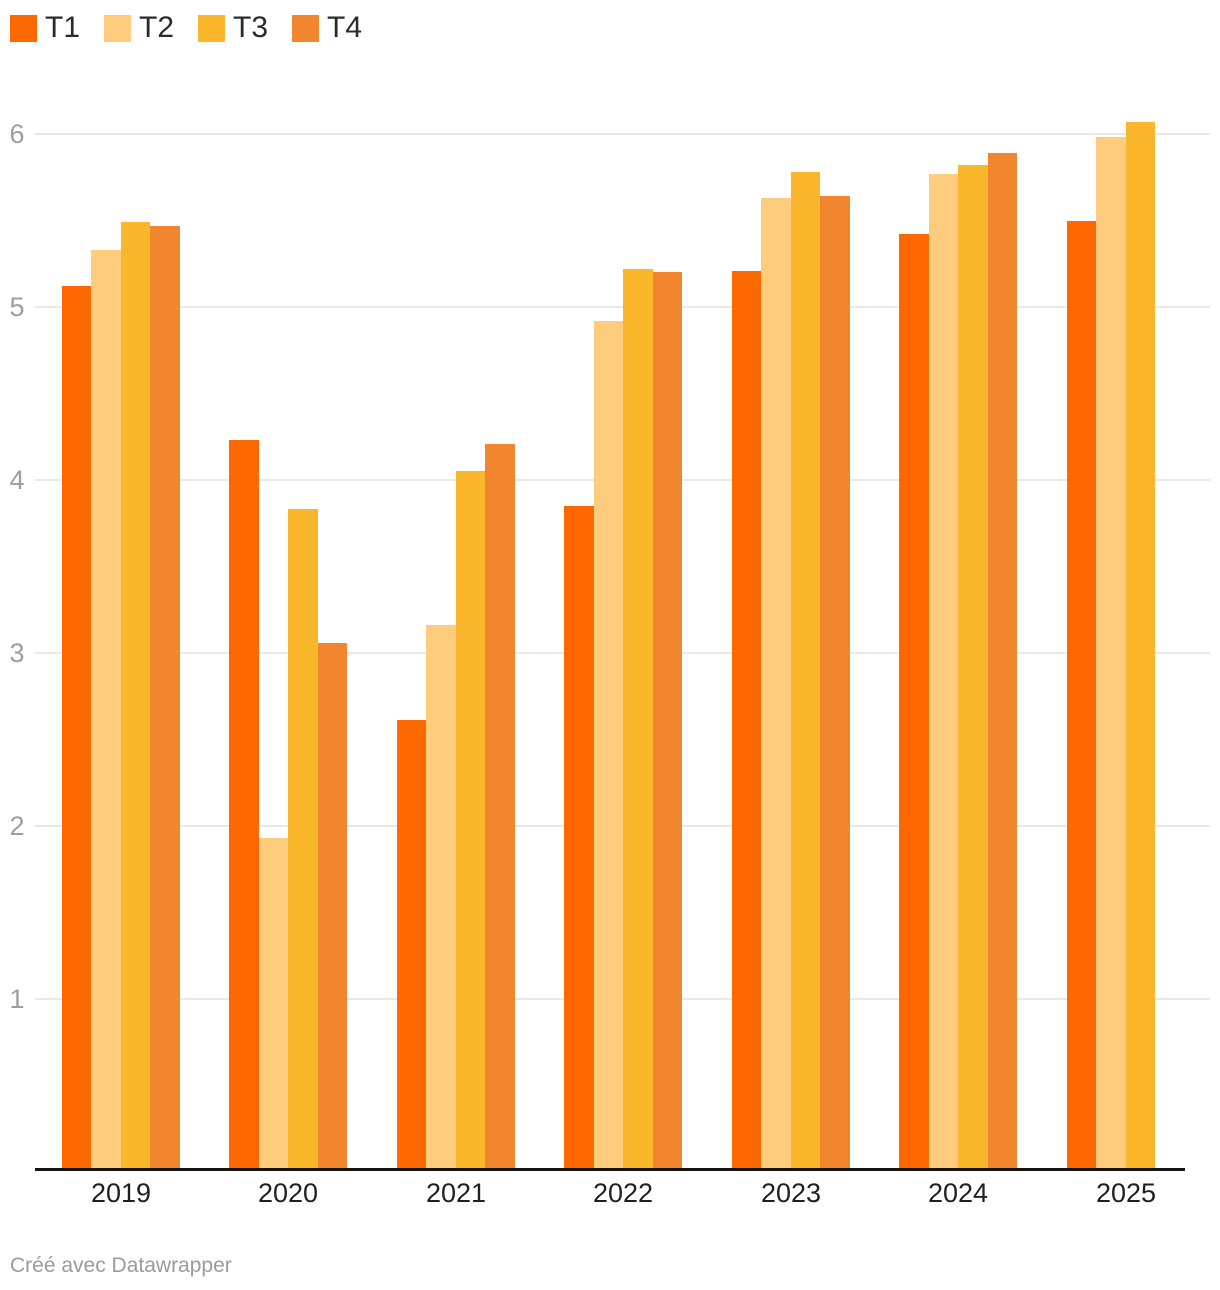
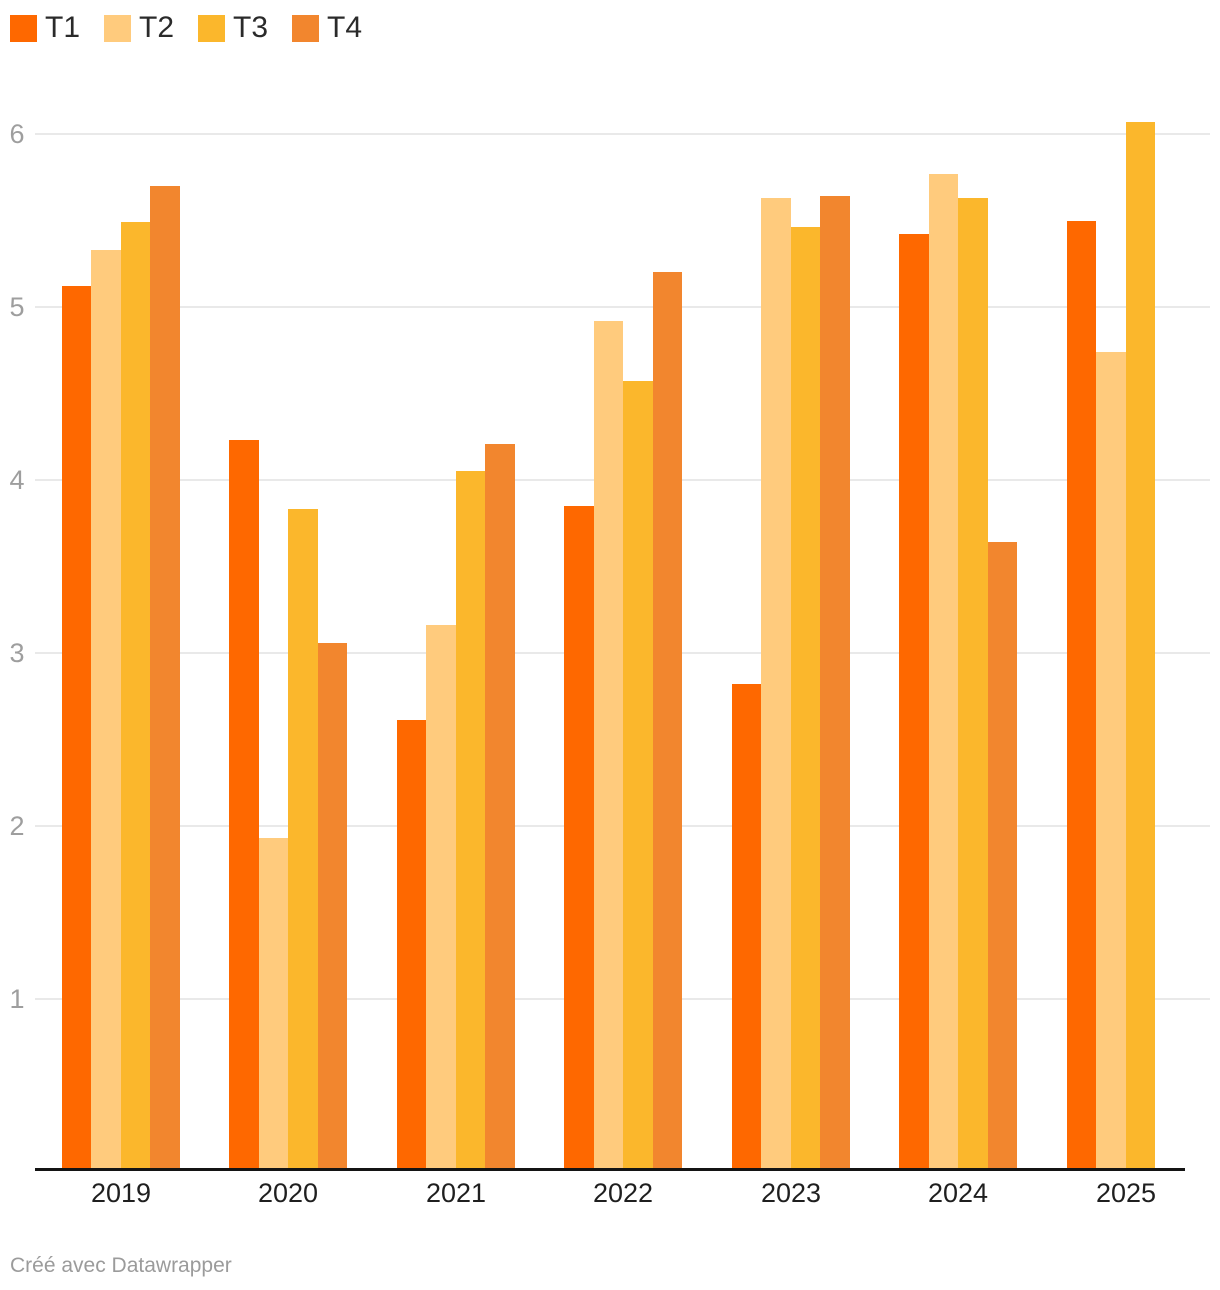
T4/2019: 5.47 -> 5.70
T3/2022: 5.22 -> 4.57
T1/2023: 5.21 -> 2.82
T3/2023: 5.78 -> 5.46
T3/2024: 5.82 -> 5.63
T4/2024: 5.89 -> 3.64
T2/2025: 5.98 -> 4.74
